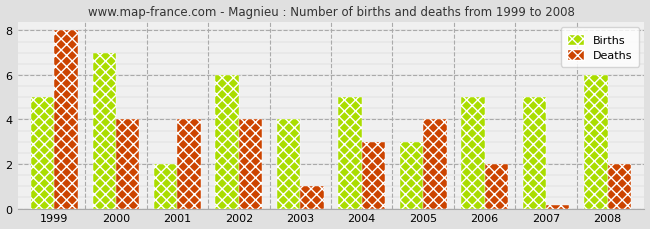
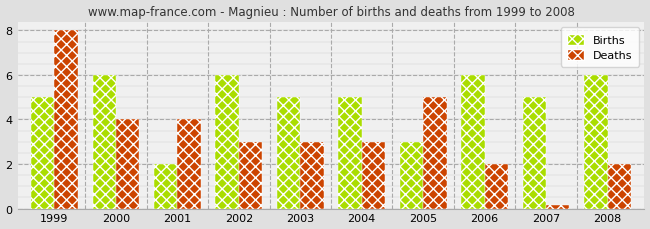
Births/2000: 7 -> 6
Deaths/2002: 4.00 -> 3.00
Births/2003: 4 -> 5
Deaths/2003: 1.00 -> 3.00
Deaths/2005: 4.00 -> 5.00
Births/2006: 5 -> 6
